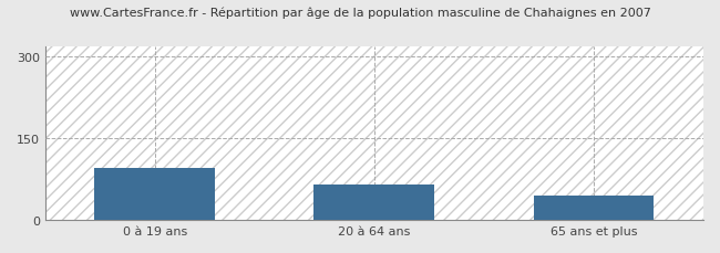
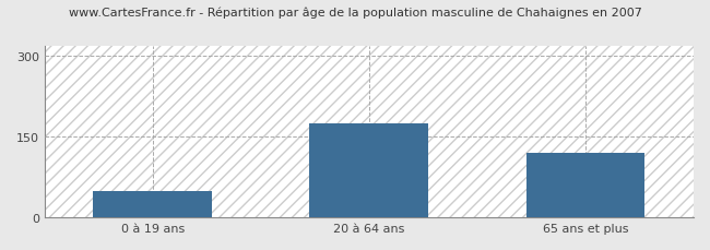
0 à 19 ans: 95 -> 50
20 à 64 ans: 65 -> 175
65 ans et plus: 45 -> 120
